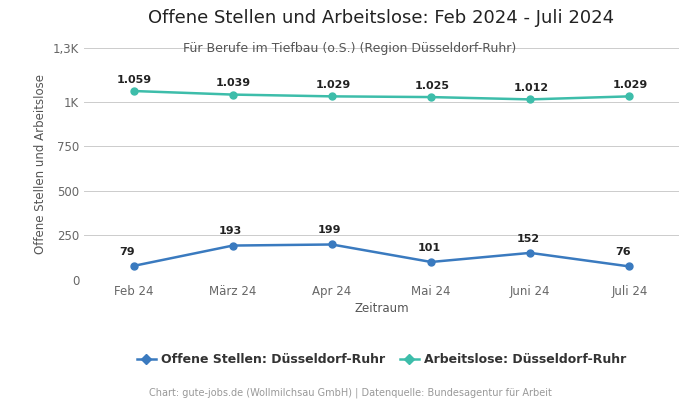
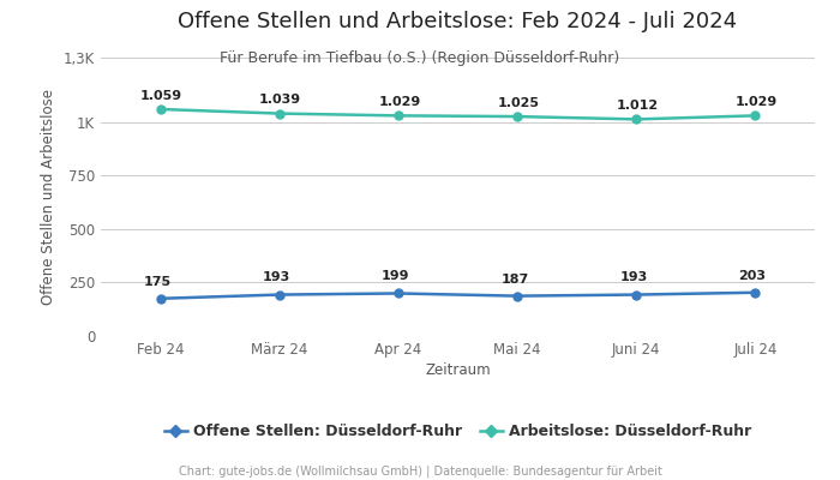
Offene Stellen: Düsseldorf-Ruhr/Feb 24: 79 -> 175
Offene Stellen: Düsseldorf-Ruhr/Mai 24: 101 -> 187
Offene Stellen: Düsseldorf-Ruhr/Juni 24: 152 -> 193
Offene Stellen: Düsseldorf-Ruhr/Juli 24: 76 -> 203
